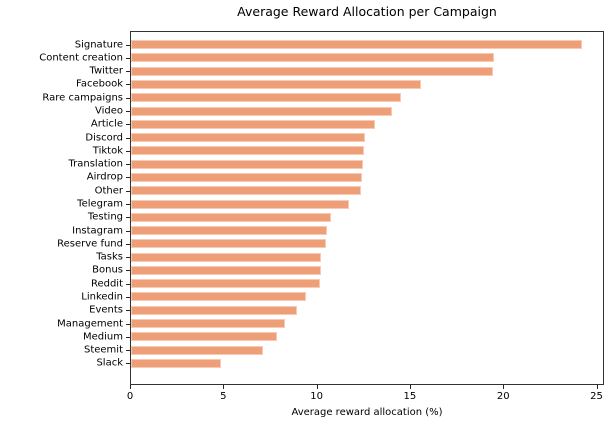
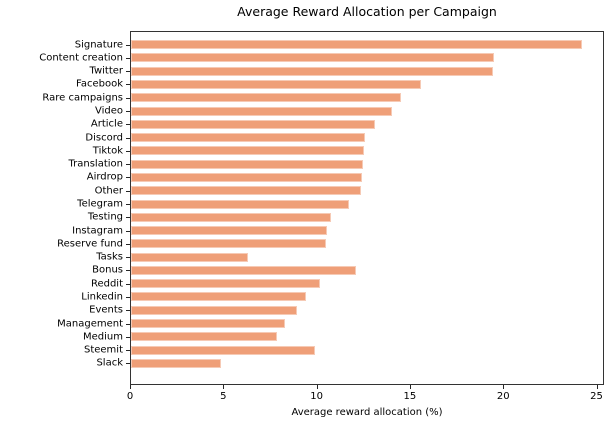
Tasks: 10.2 -> 6.3
Bonus: 10.2 -> 12.1
Steemit: 7.1 -> 9.9
